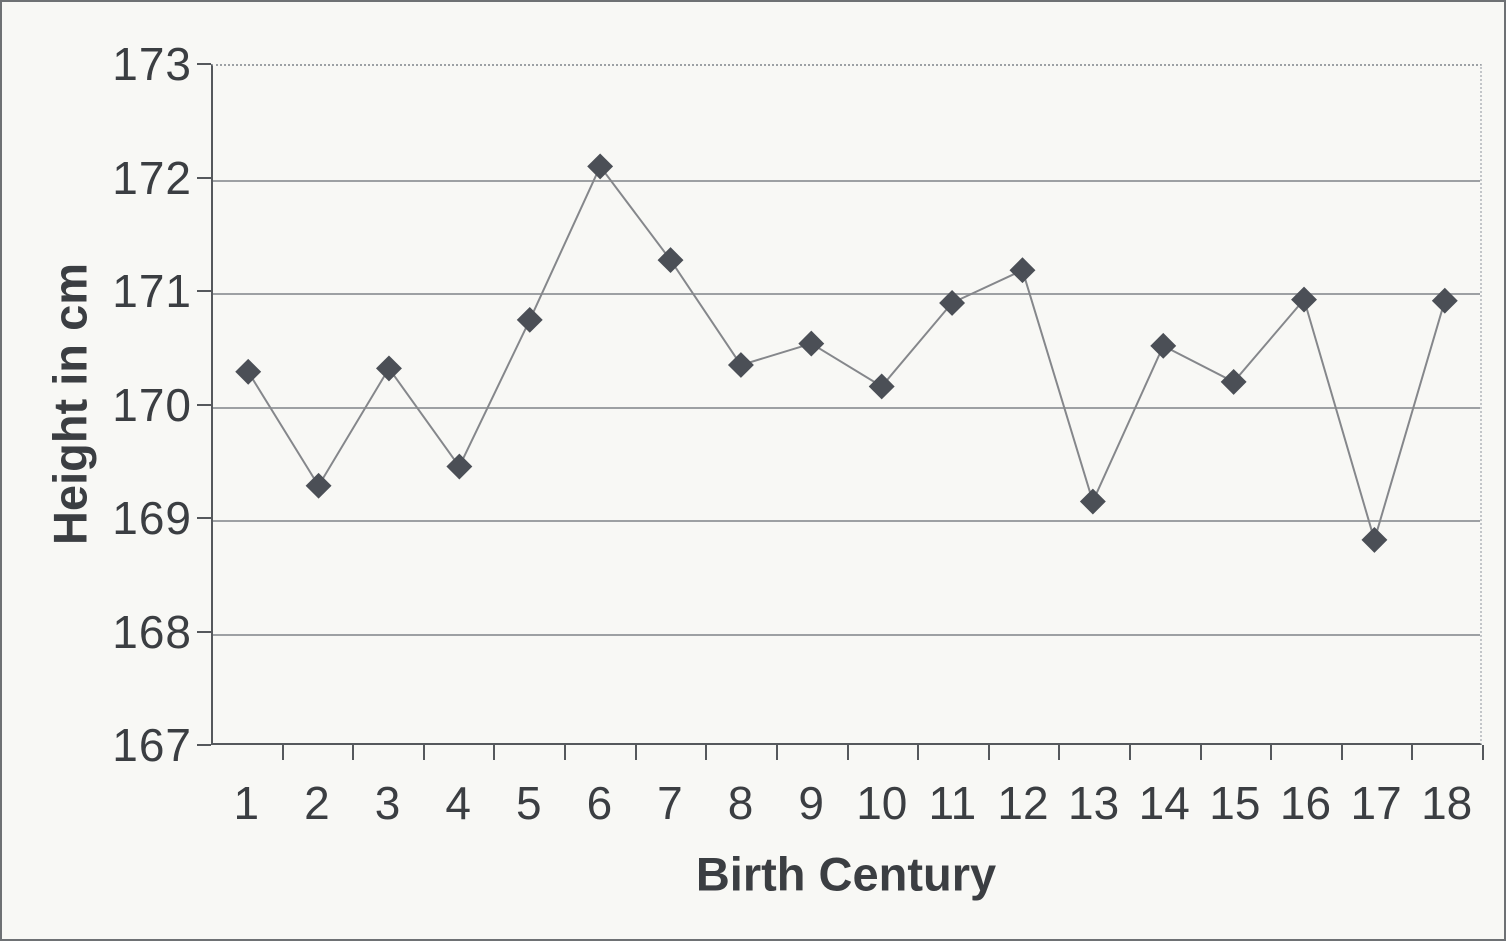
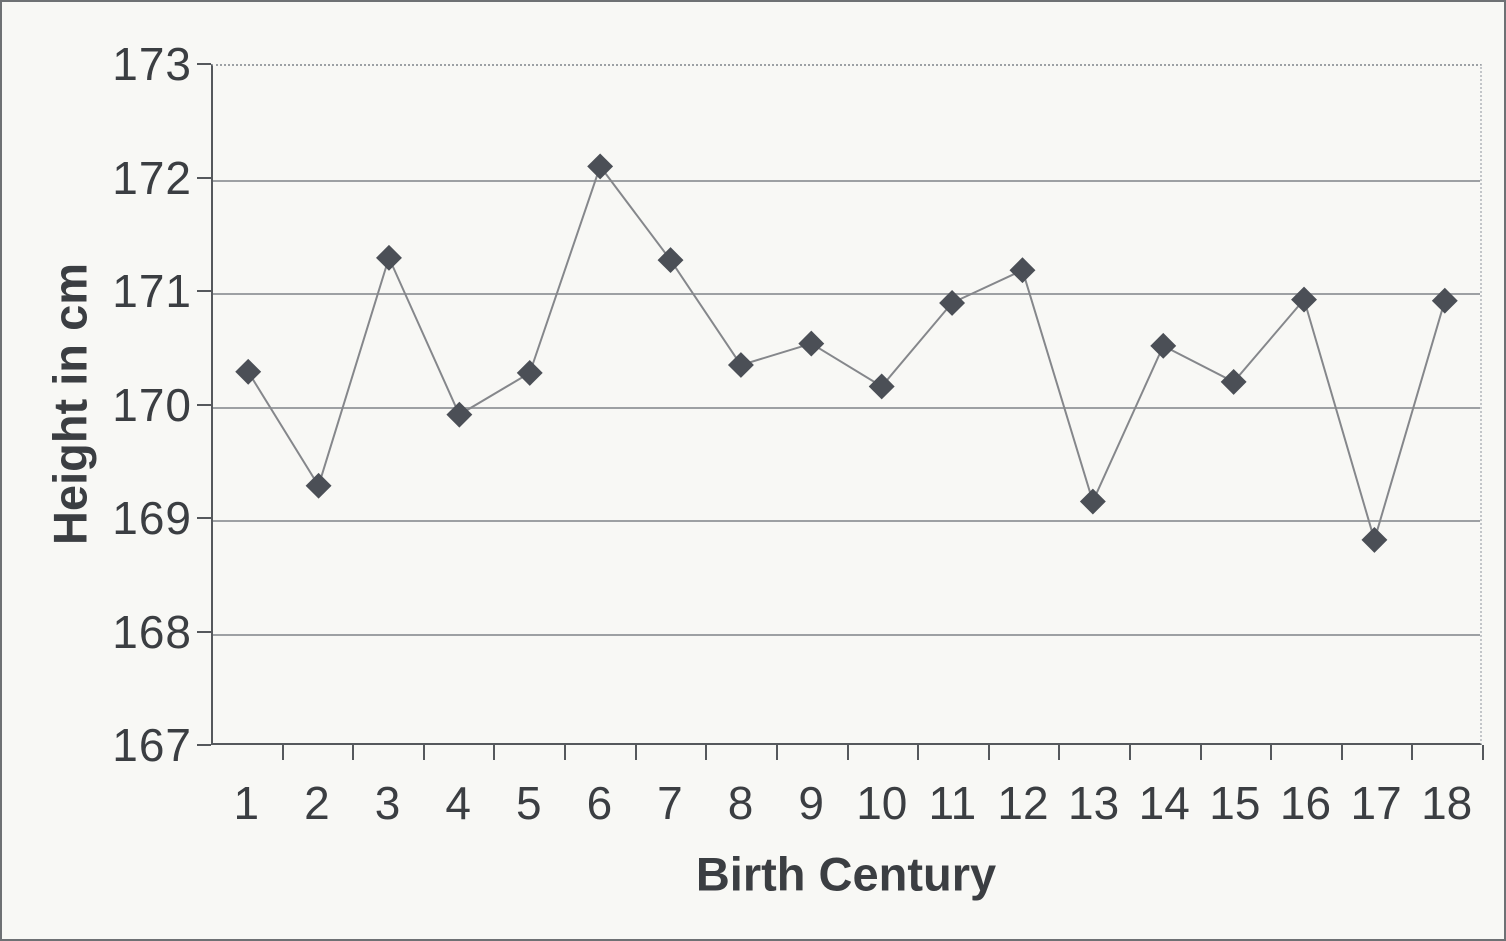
3: 170.32 -> 171.30
4: 169.45 -> 169.91
5: 170.75 -> 170.28
